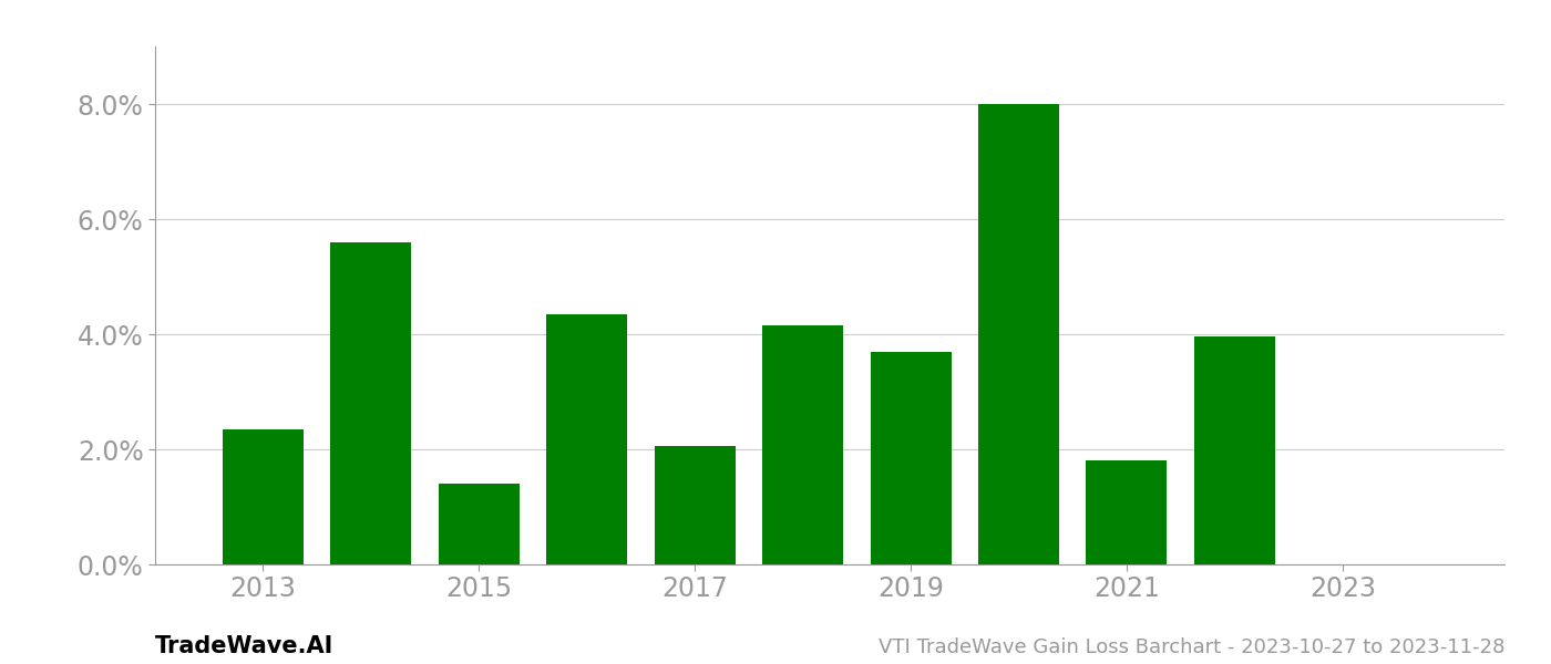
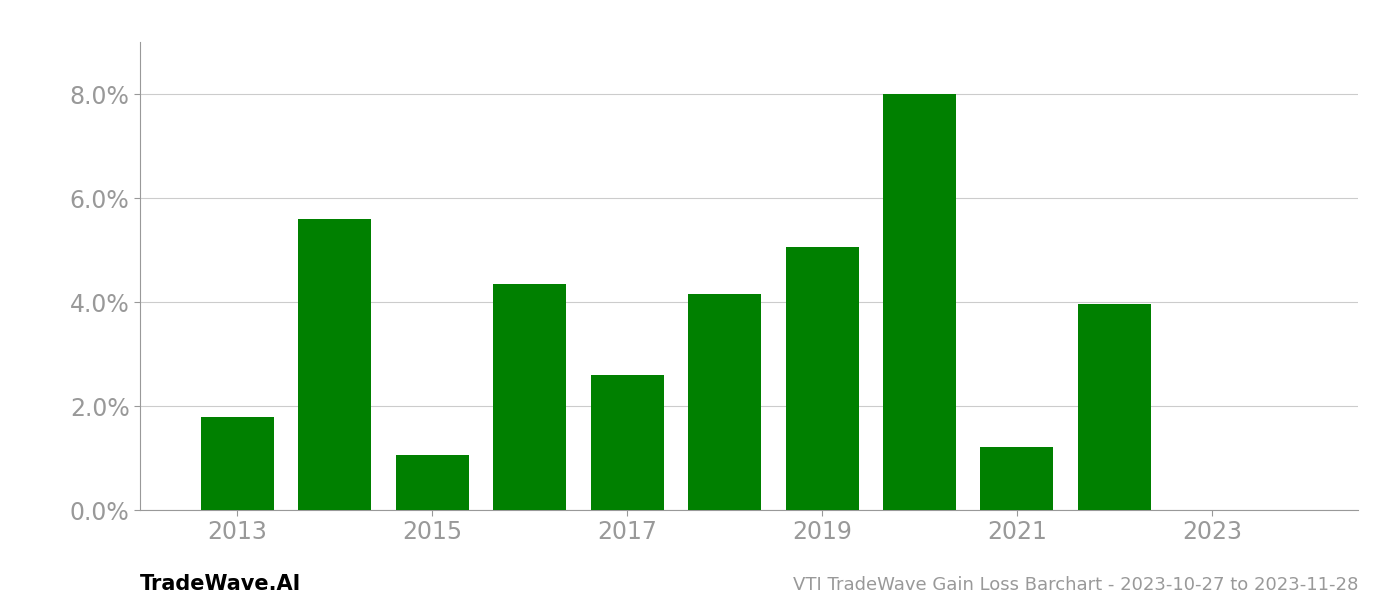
2013: 2.35% -> 1.78%
2015: 1.40% -> 1.06%
2017: 2.05% -> 2.60%
2019: 3.70% -> 5.06%
2021: 1.80% -> 1.22%
